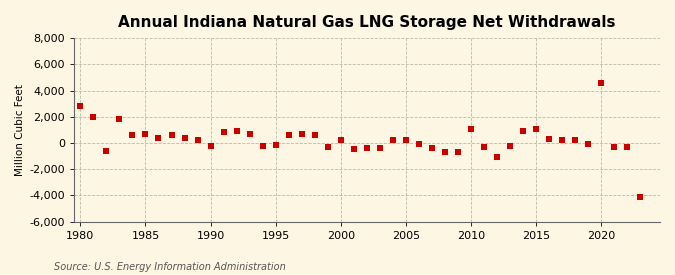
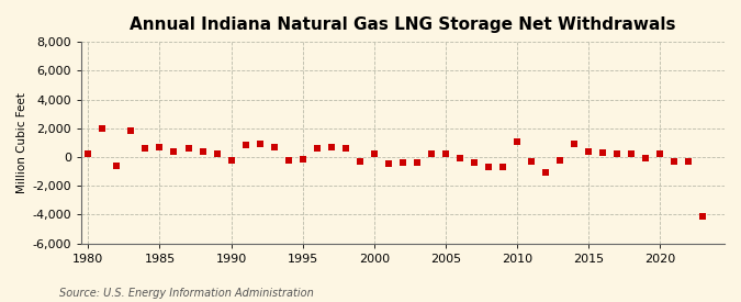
1980: 2,800 -> 200
2015: 1,100 -> 400
2020: 4,600 -> 200
